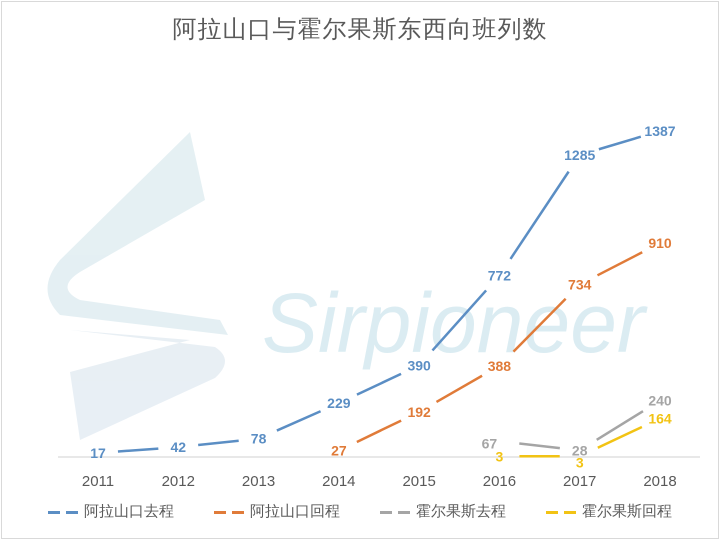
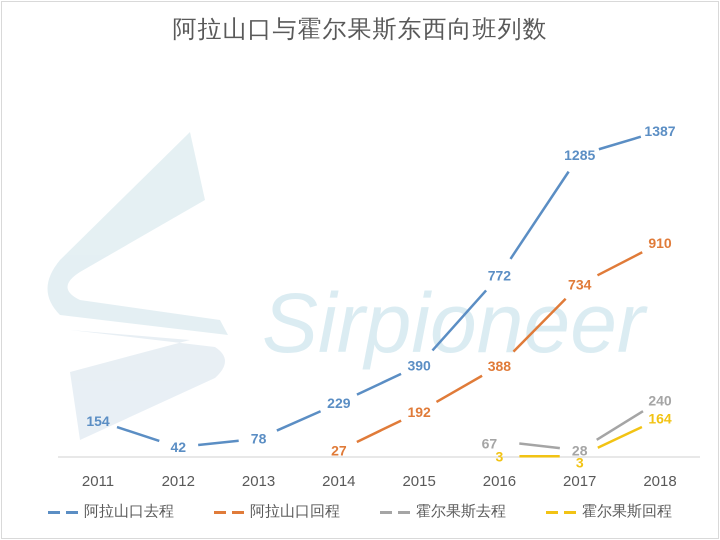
阿拉山口去程/2011: 17 -> 154
